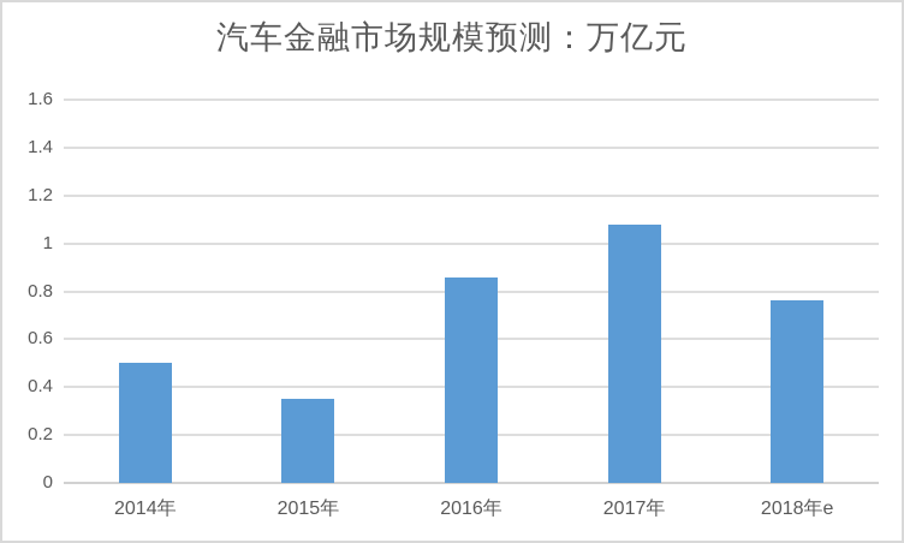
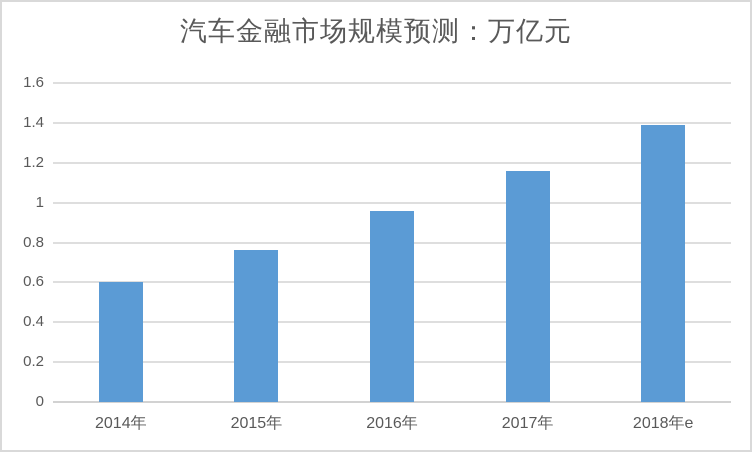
2014年: 0.50 -> 0.60
2015年: 0.35 -> 0.76
2016年: 0.86 -> 0.96
2017年: 1.08 -> 1.16
2018年e: 0.76 -> 1.39
